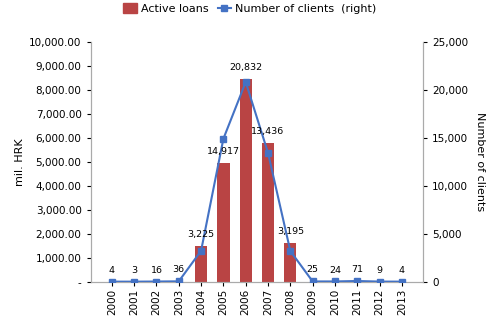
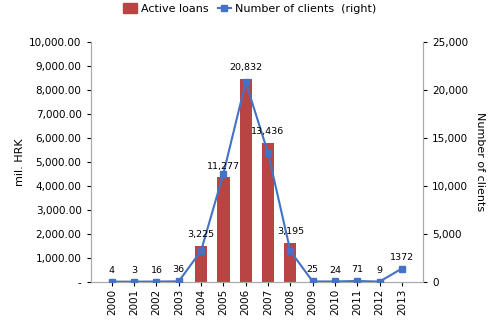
Active loans/2005: 4,950 -> 4,350
Number of clients (right)/2005: 14,917 -> 11,277
Number of clients (right)/2013: 4 -> 1372
